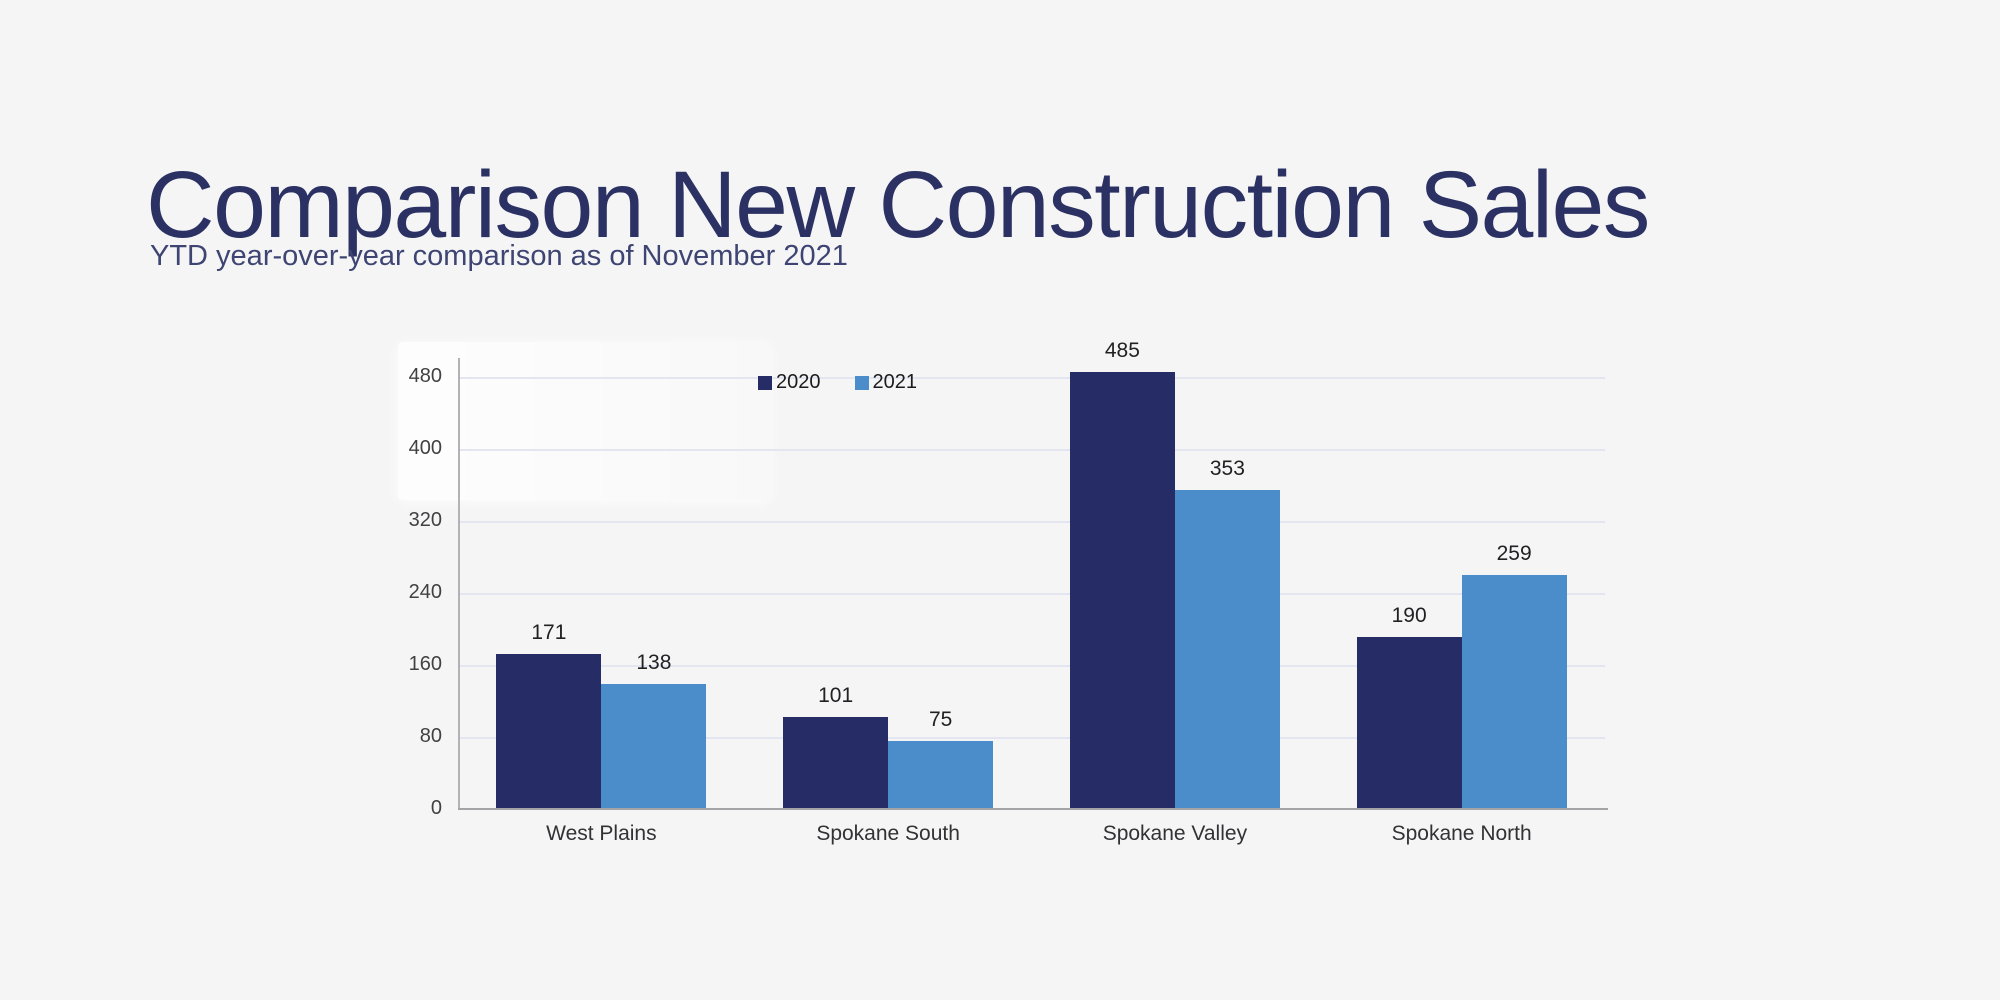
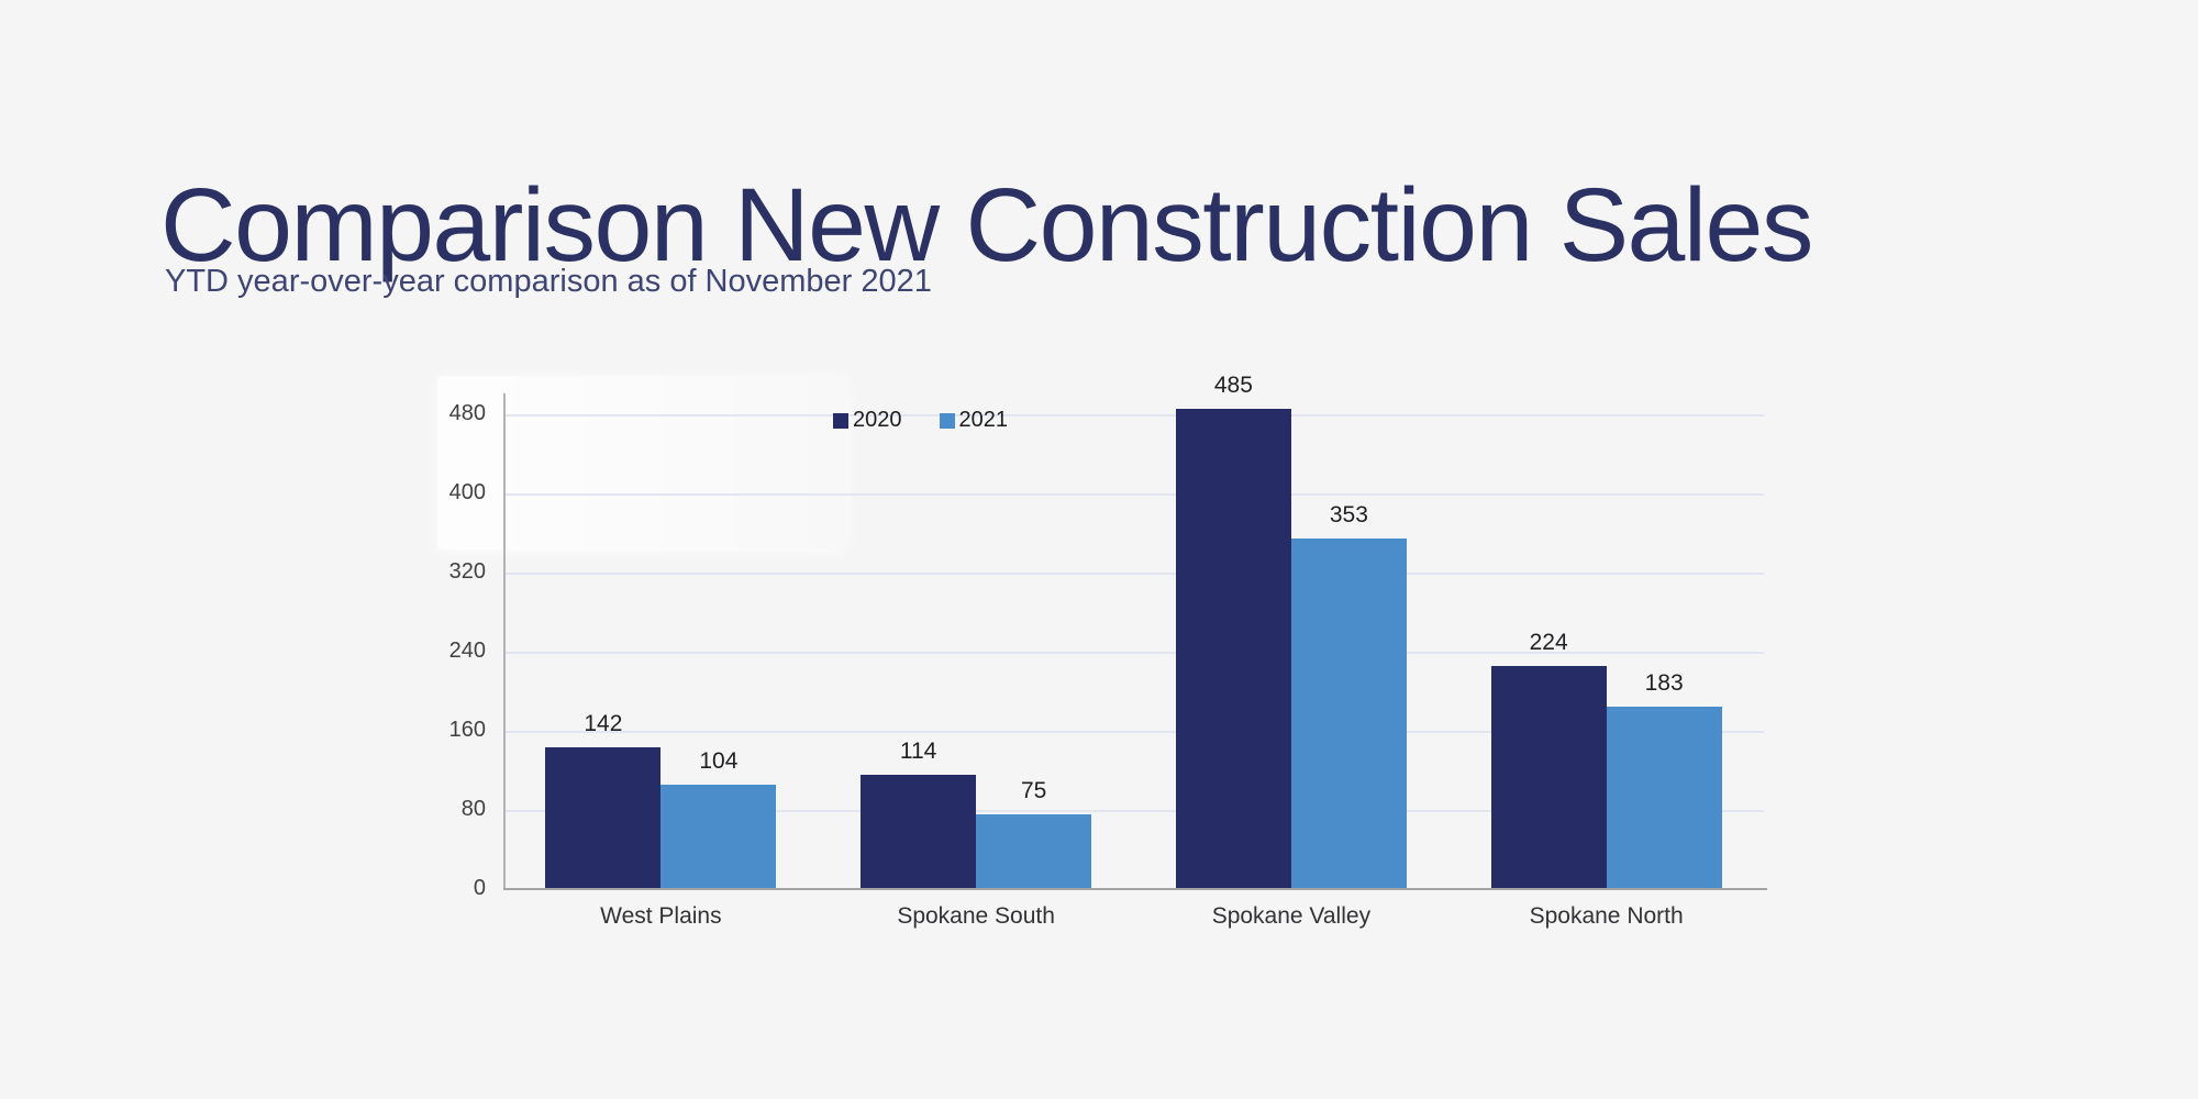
2020/West Plains: 171 -> 142
2021/West Plains: 138 -> 104
2020/Spokane South: 101 -> 114
2020/Spokane North: 190 -> 224
2021/Spokane North: 259 -> 183
